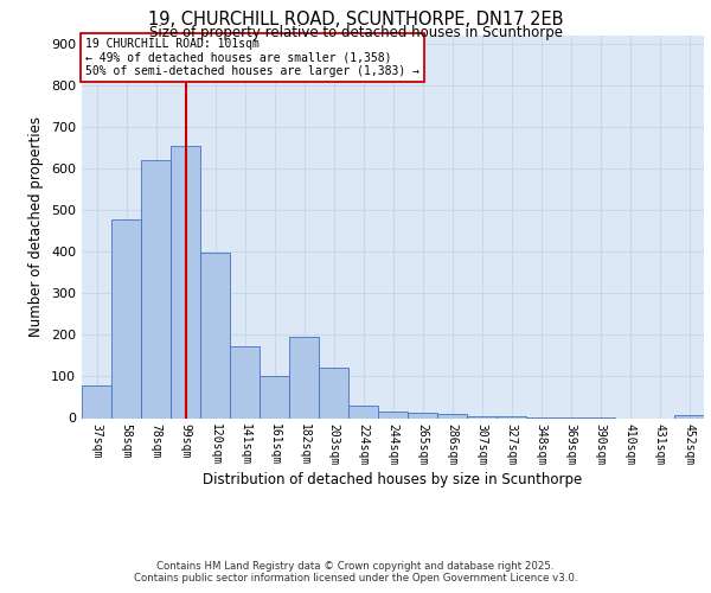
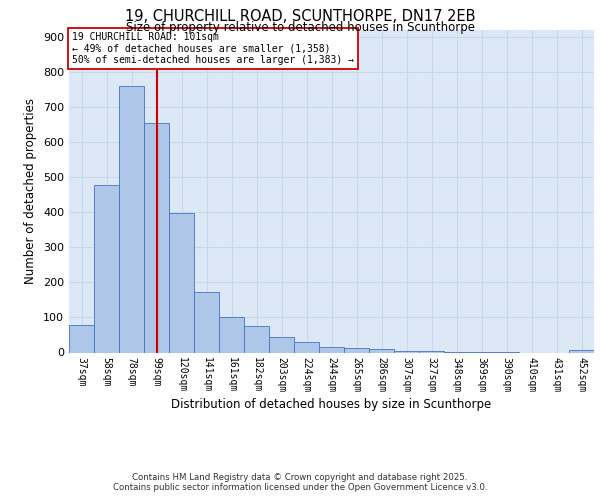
78sqm: 620 -> 760
182sqm: 195 -> 75
203sqm: 120 -> 45
